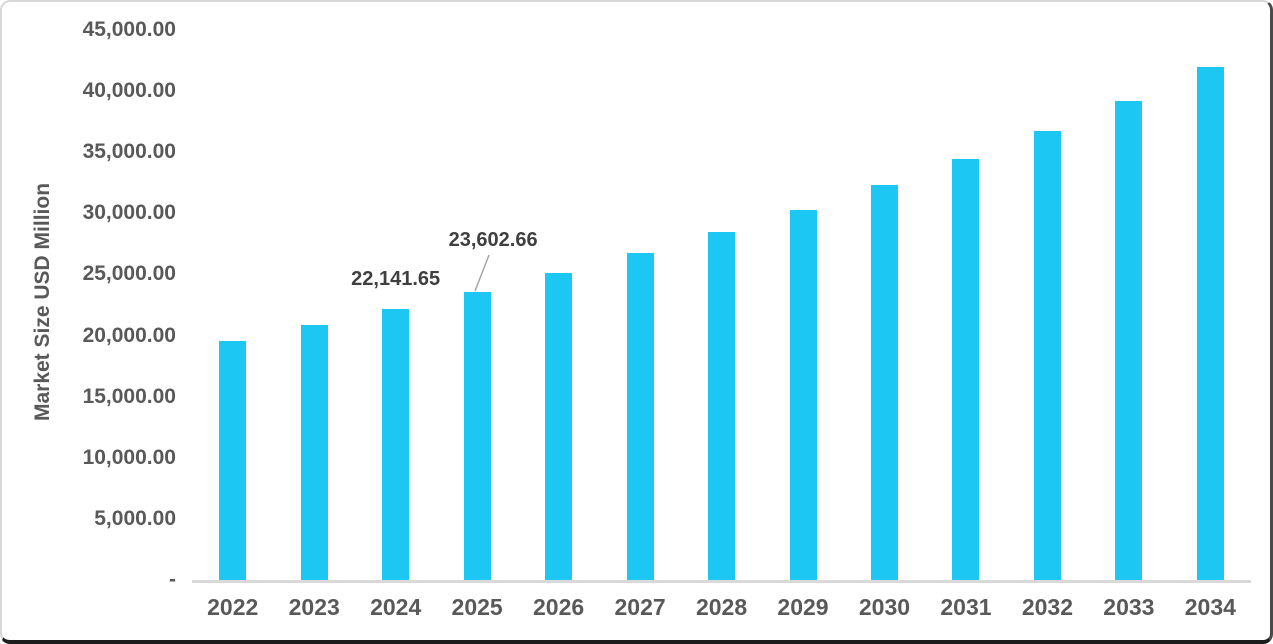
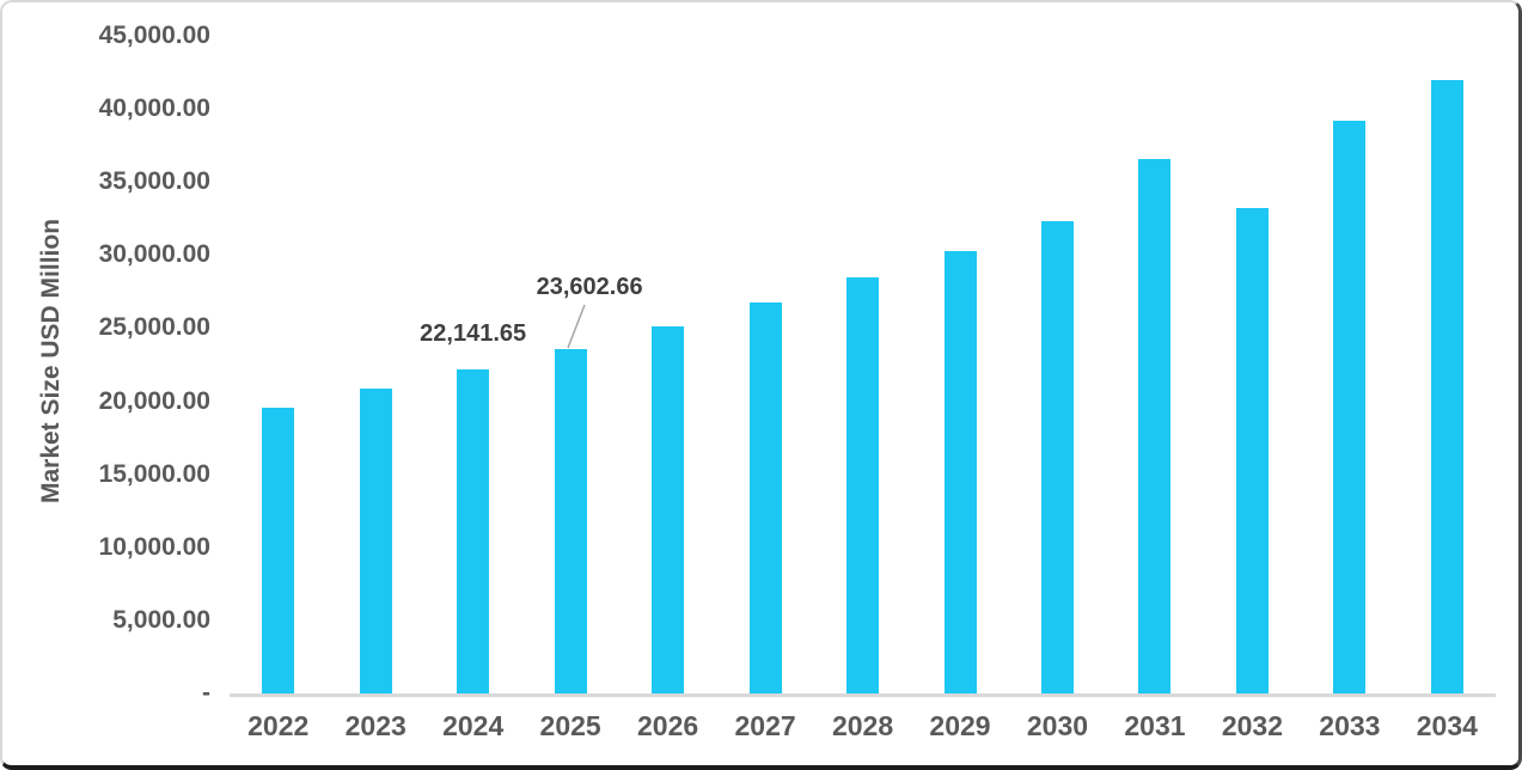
2031: 34400 -> 36600
2032: 36700 -> 33200
